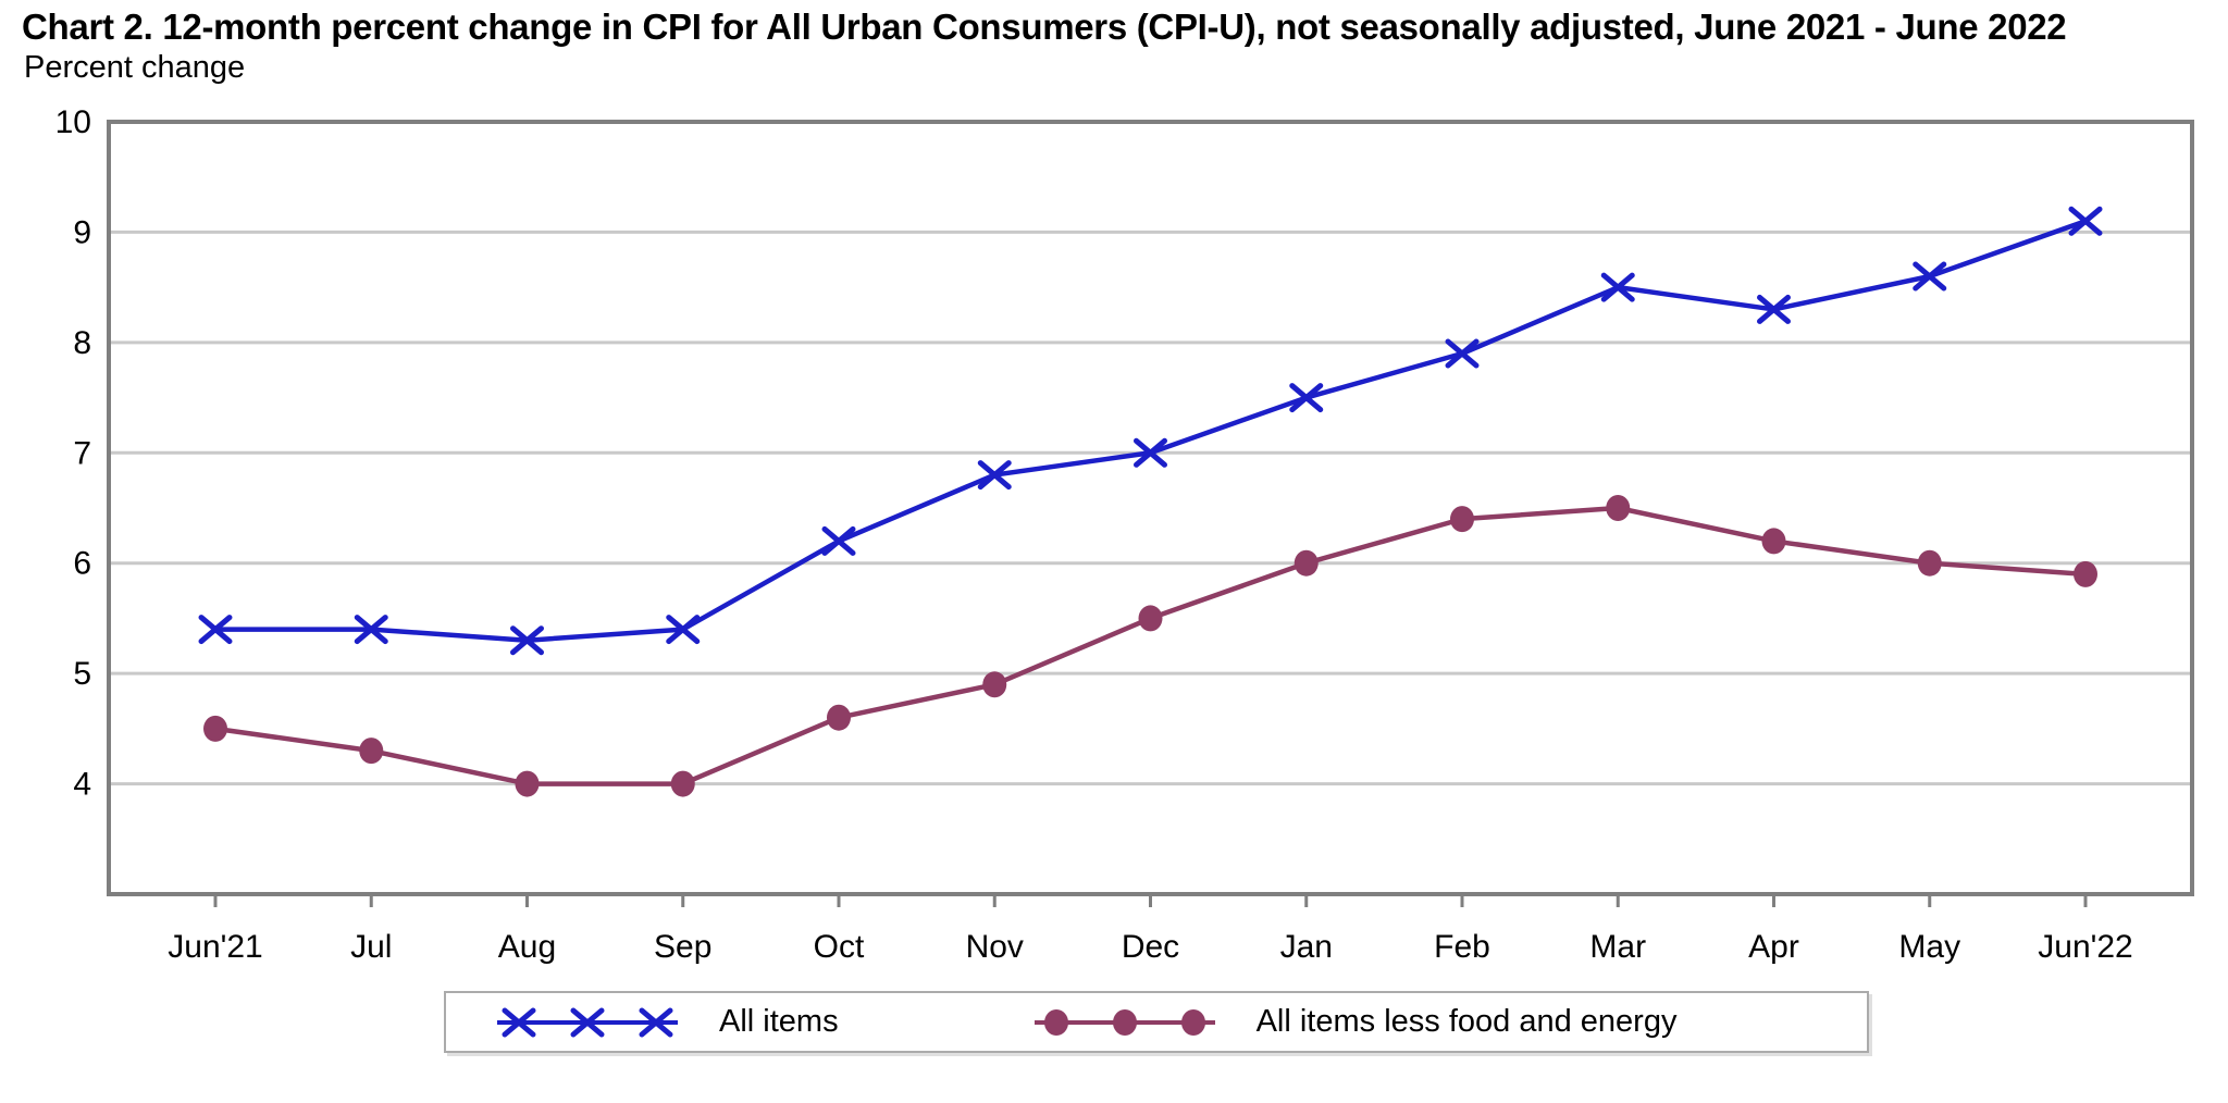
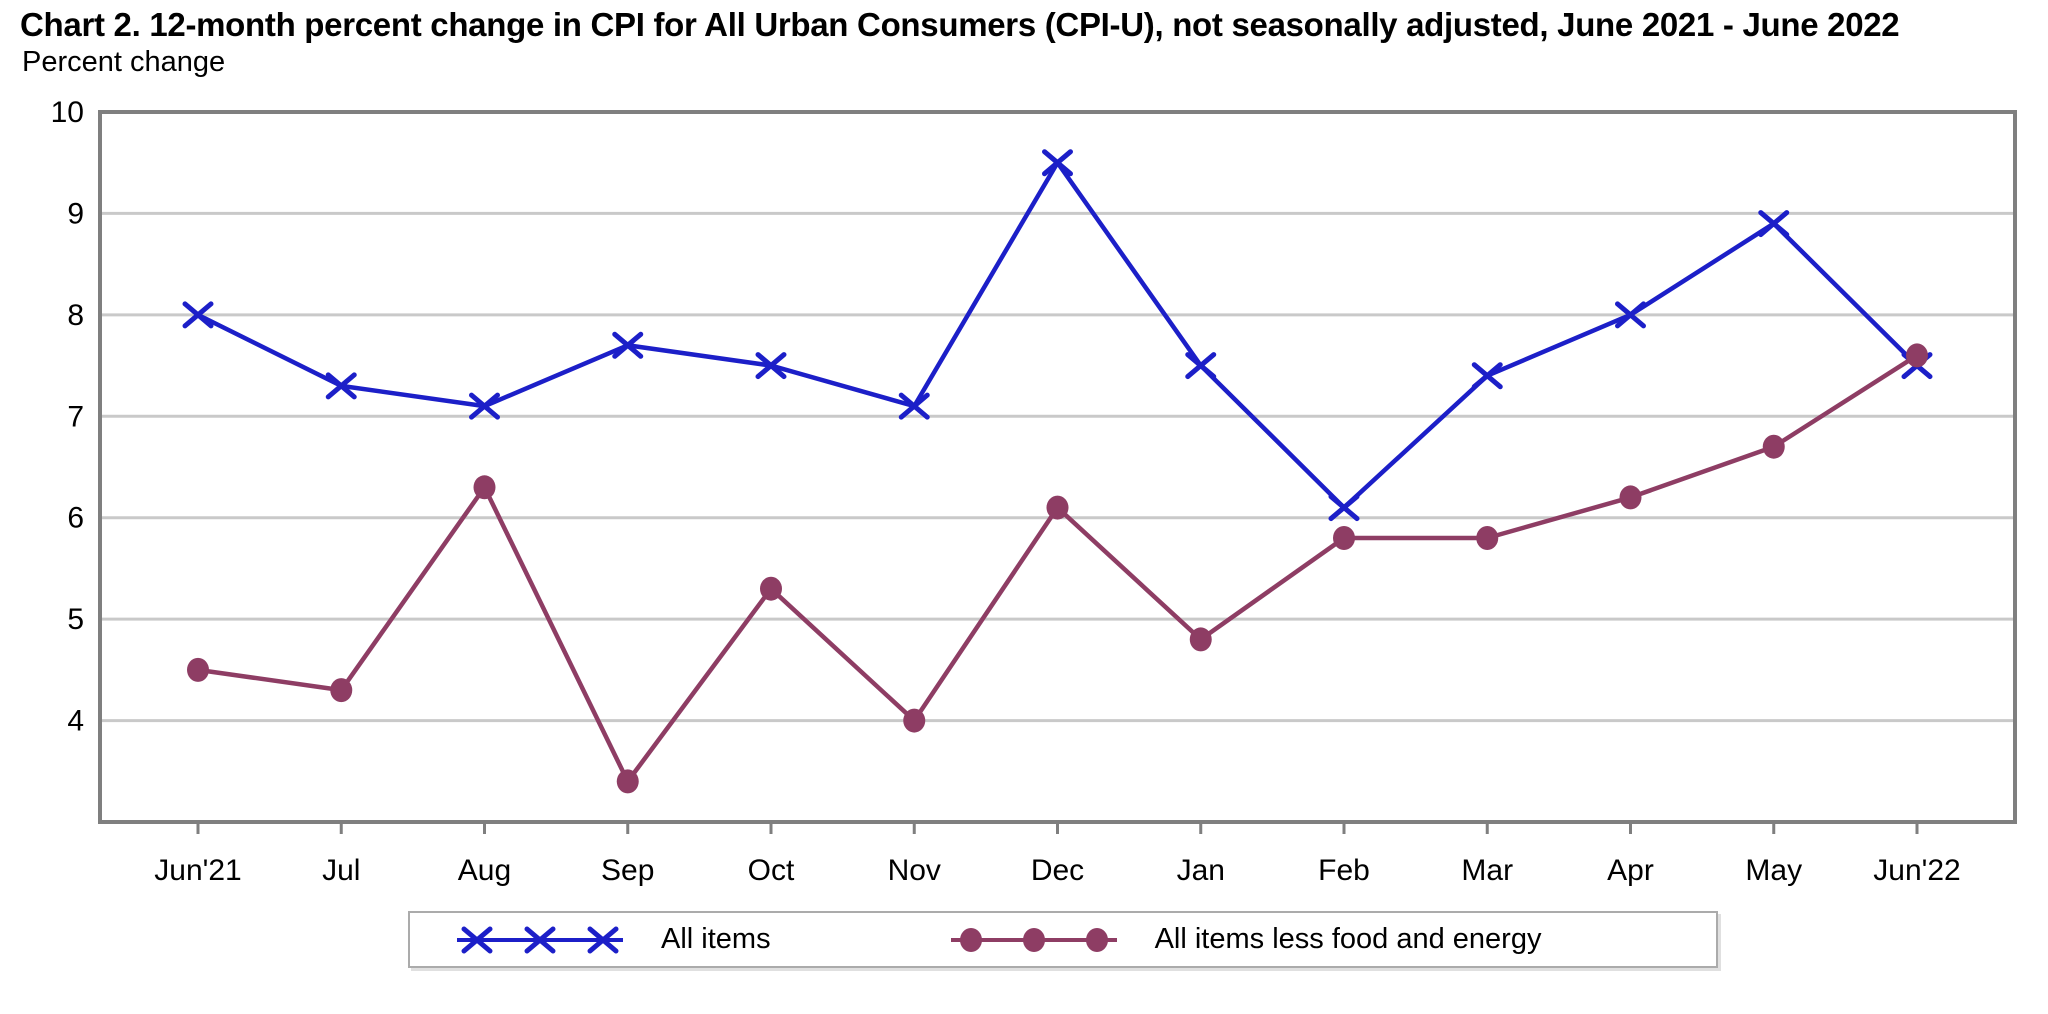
All items/Jun'21: 5.4 -> 8.0
All items/Jul: 5.4 -> 7.3
All items/Aug: 5.3 -> 7.1
All items less food and energy/Aug: 4.0 -> 6.3
All items/Sep: 5.4 -> 7.7
All items less food and energy/Sep: 4.0 -> 3.4
All items/Oct: 6.2 -> 7.5
All items less food and energy/Oct: 4.6 -> 5.3
All items/Nov: 6.8 -> 7.1
All items less food and energy/Nov: 4.9 -> 4.0
All items/Dec: 7.0 -> 9.5
All items less food and energy/Dec: 5.5 -> 6.1
All items less food and energy/Jan: 6.0 -> 4.8
All items/Feb: 7.9 -> 6.1
All items less food and energy/Feb: 6.4 -> 5.8
All items/Mar: 8.5 -> 7.4
All items less food and energy/Mar: 6.5 -> 5.8
All items/Apr: 8.3 -> 8.0
All items/May: 8.6 -> 8.9
All items less food and energy/May: 6.0 -> 6.7
All items/Jun'22: 9.1 -> 7.5
All items less food and energy/Jun'22: 5.9 -> 7.6
